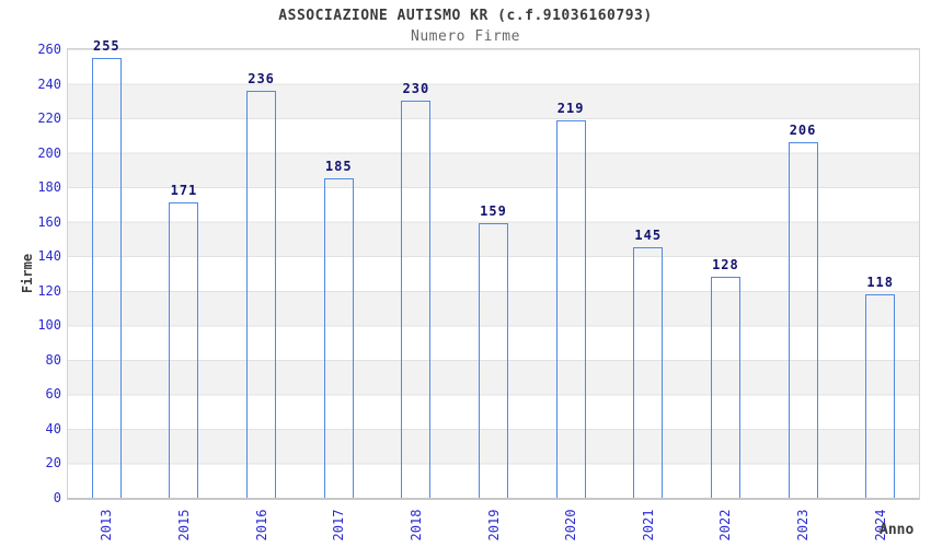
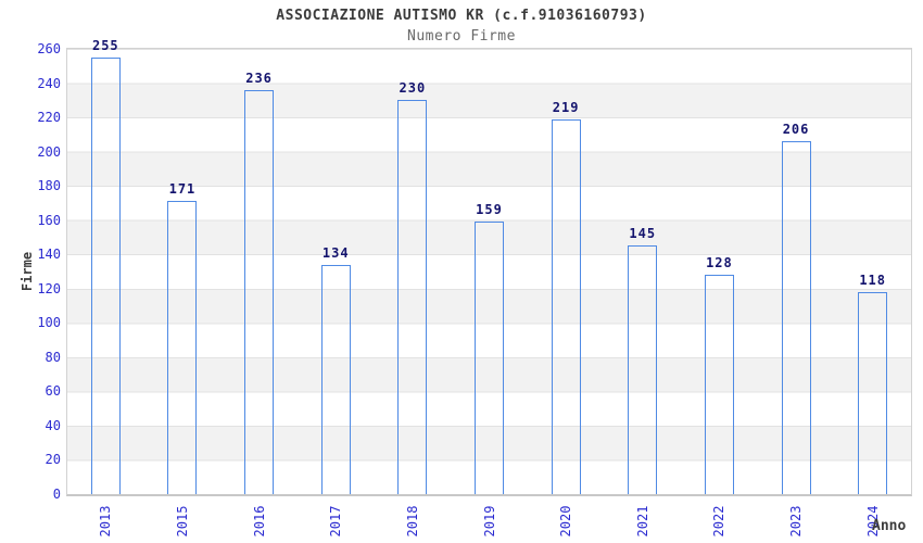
2017: 185 -> 134
